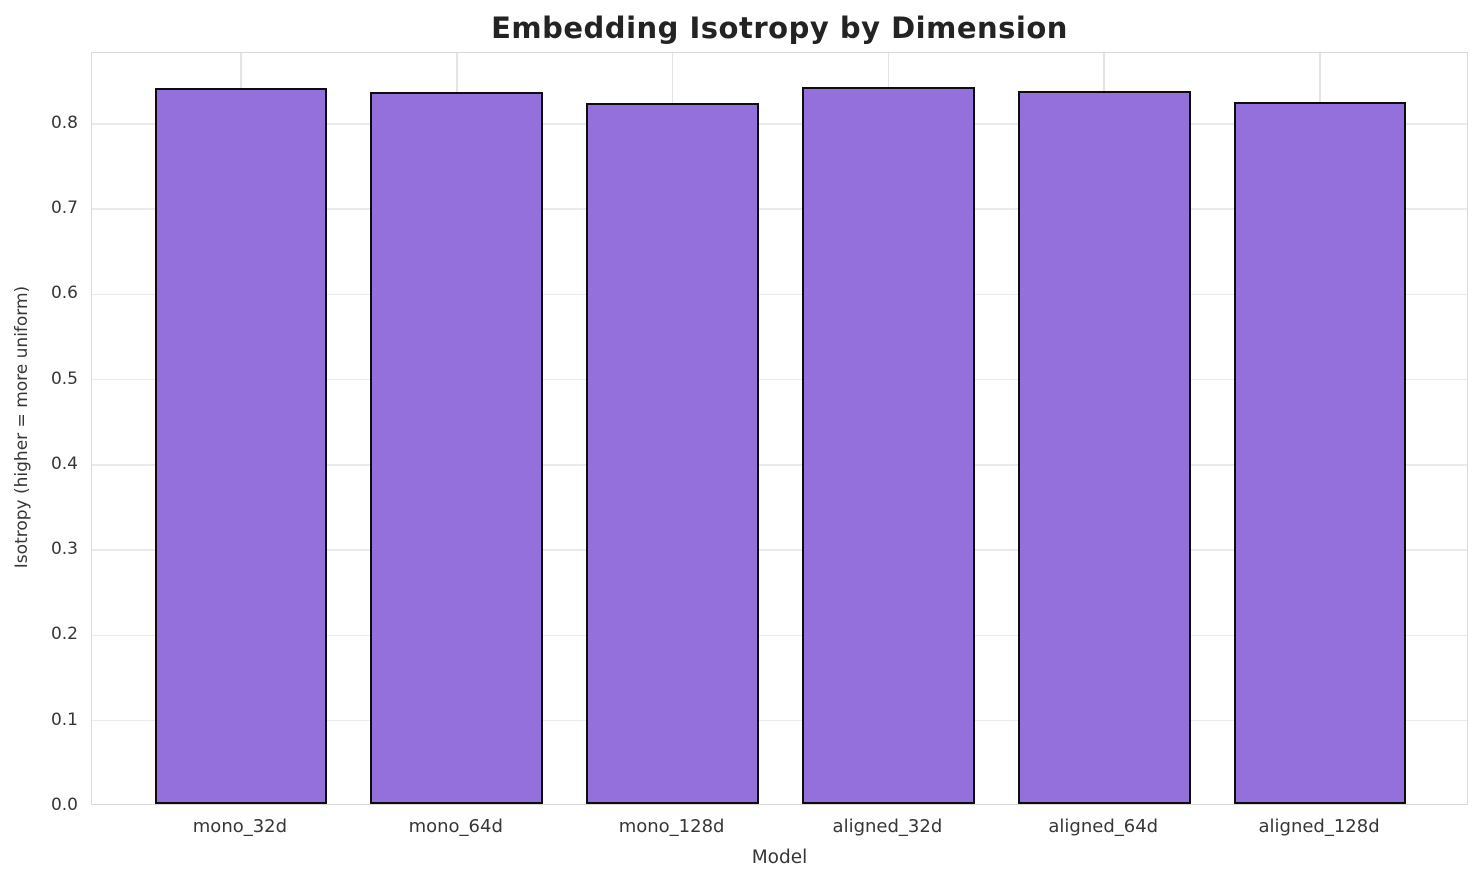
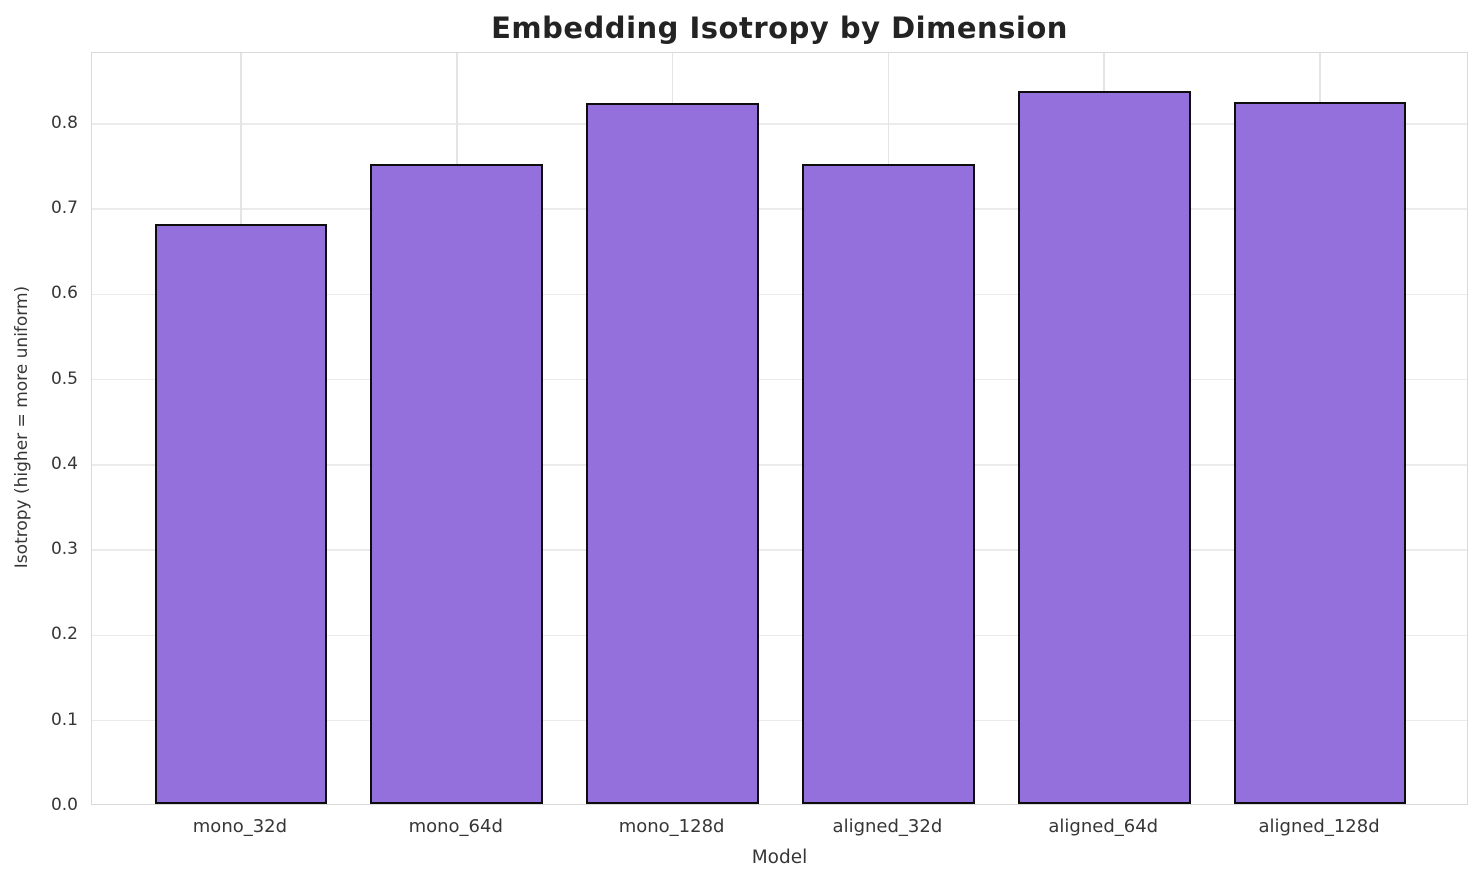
mono_32d: 0.84 -> 0.68
mono_64d: 0.83 -> 0.75
aligned_32d: 0.84 -> 0.75
